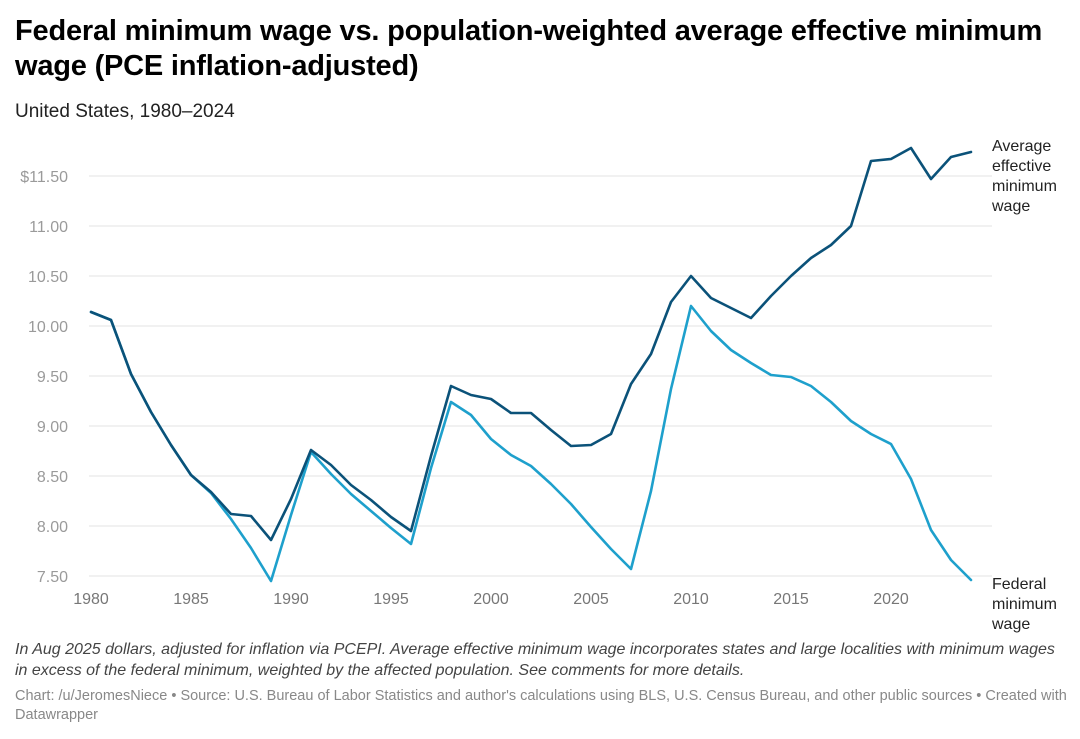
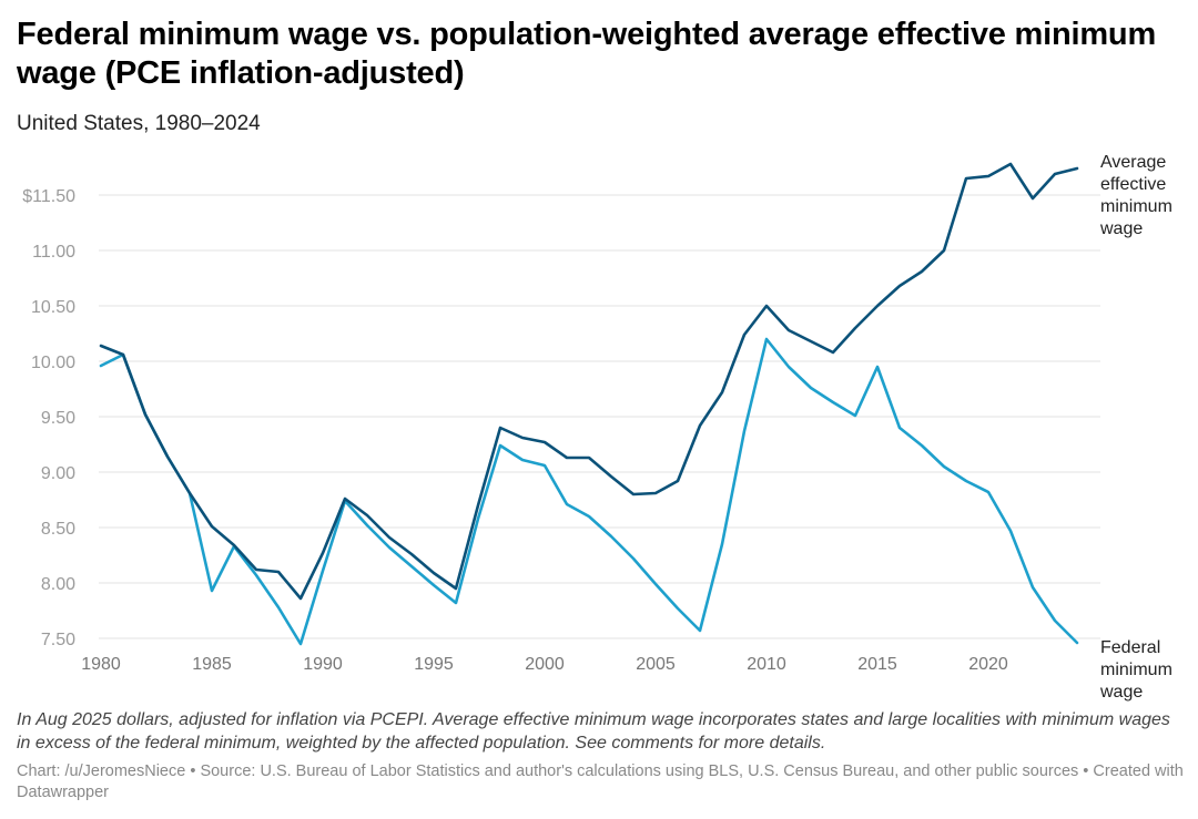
Federal minimum wage/1980: $10.14 -> $9.96
Federal minimum wage/1985: $8.51 -> $7.93
Federal minimum wage/2000: $8.87 -> $9.06
Federal minimum wage/2015: $9.49 -> $9.95
